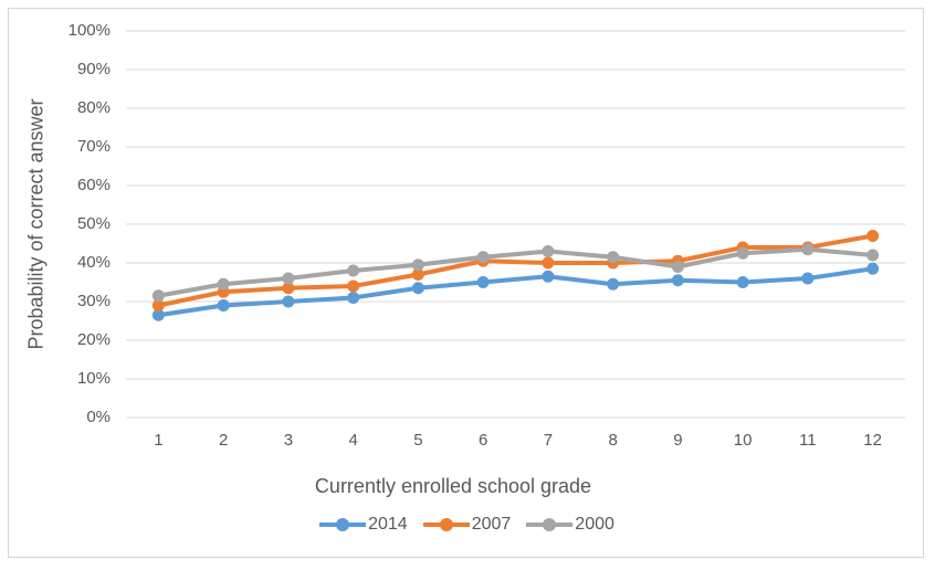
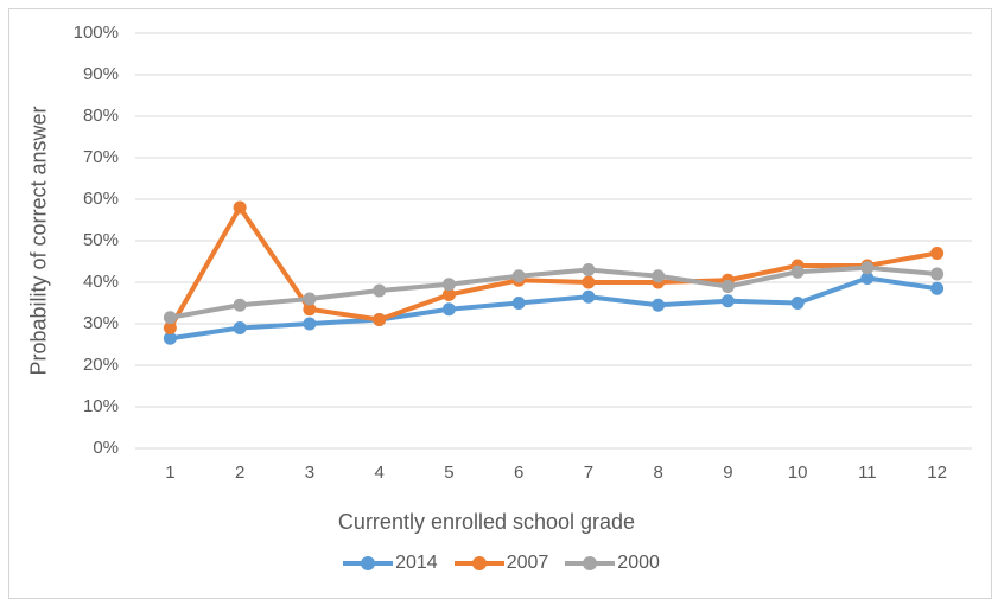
2007/2: 32% -> 58%
2007/4: 34% -> 31%
2014/11: 36% -> 41%
